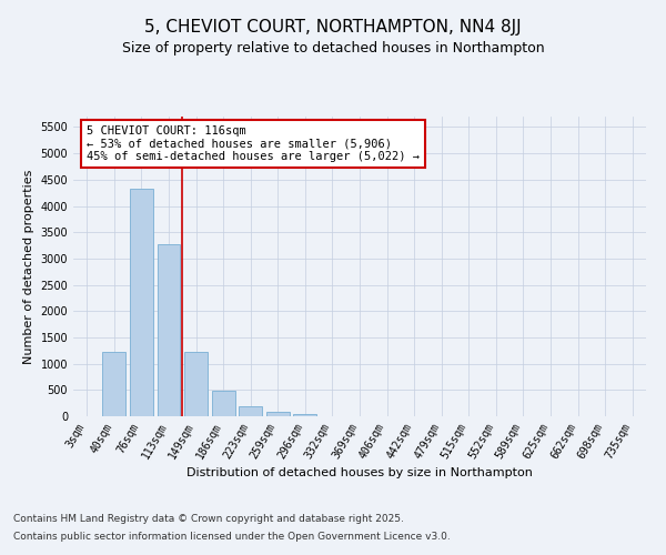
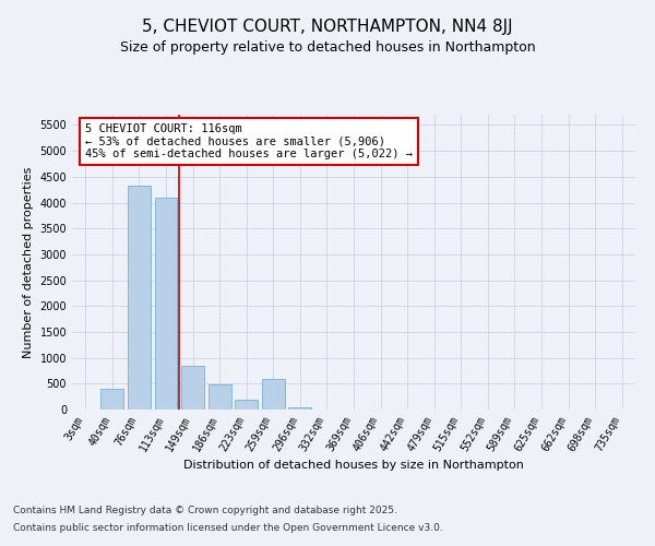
40sqm: 1220 -> 400
113sqm: 3270 -> 4100
149sqm: 1230 -> 850
259sqm: 90 -> 600
